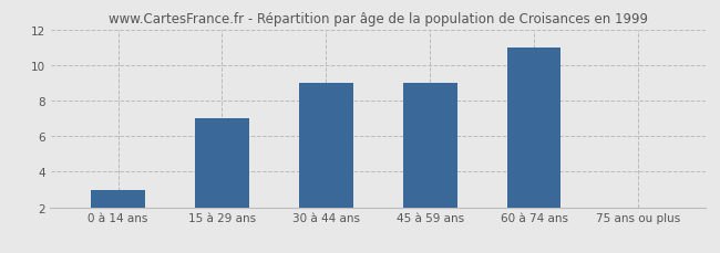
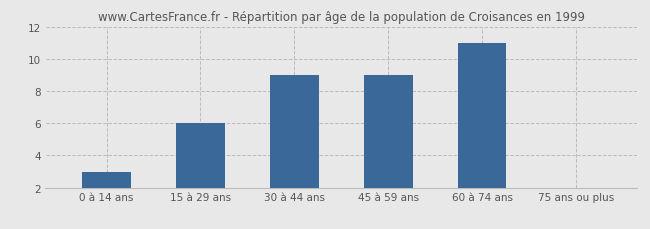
15 à 29 ans: 7 -> 6
